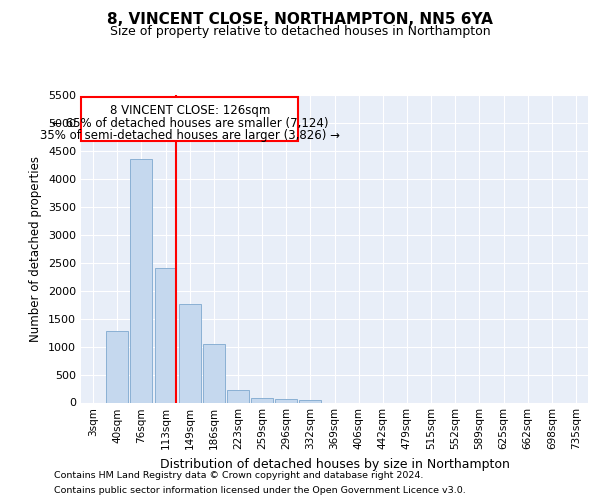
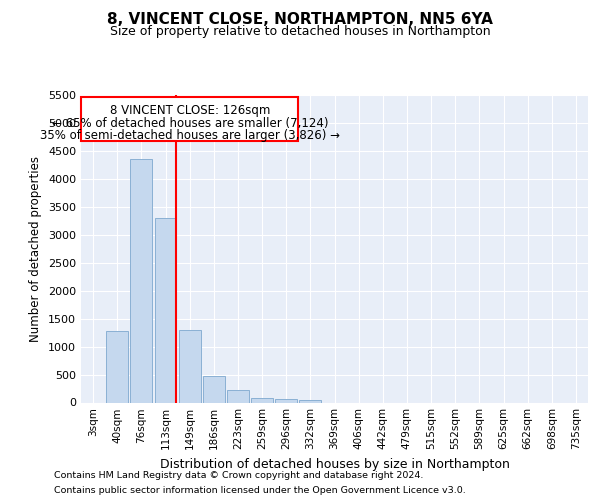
113sqm: 2400 -> 3300
149sqm: 1760 -> 1300
186sqm: 1040 -> 480
